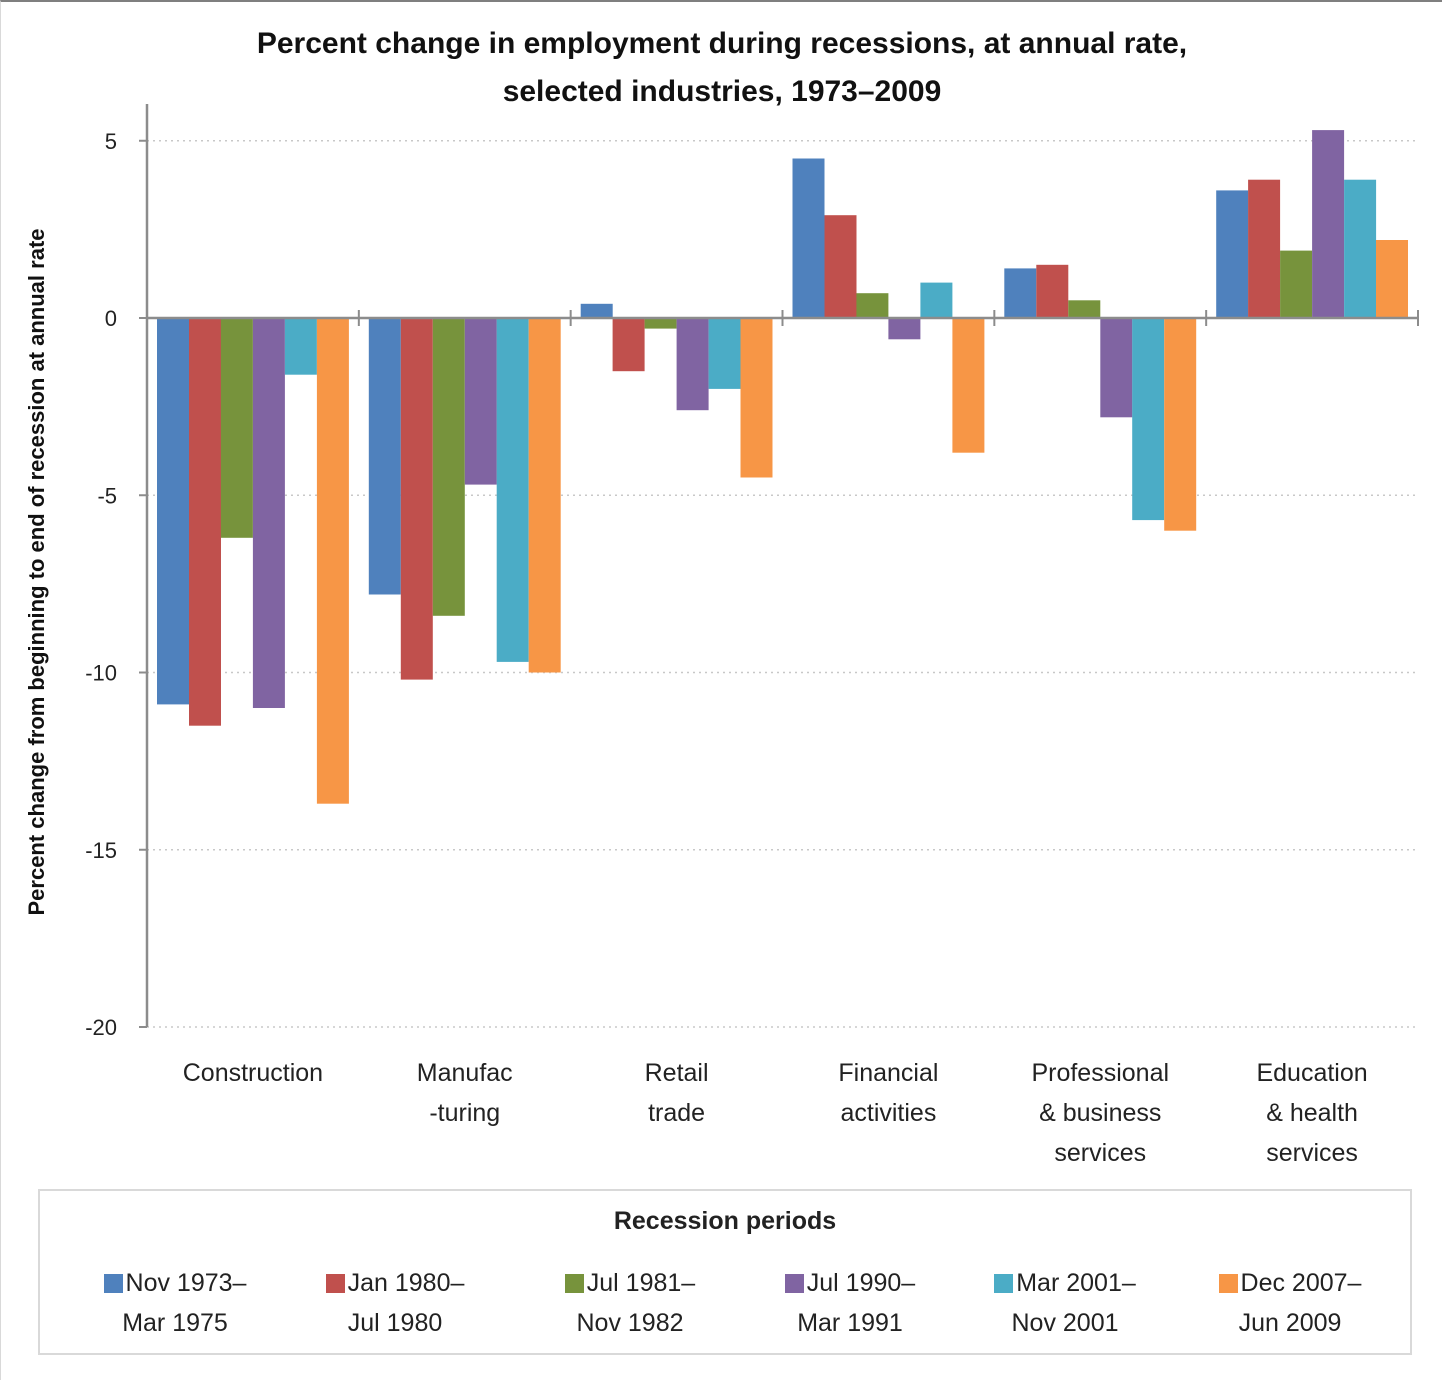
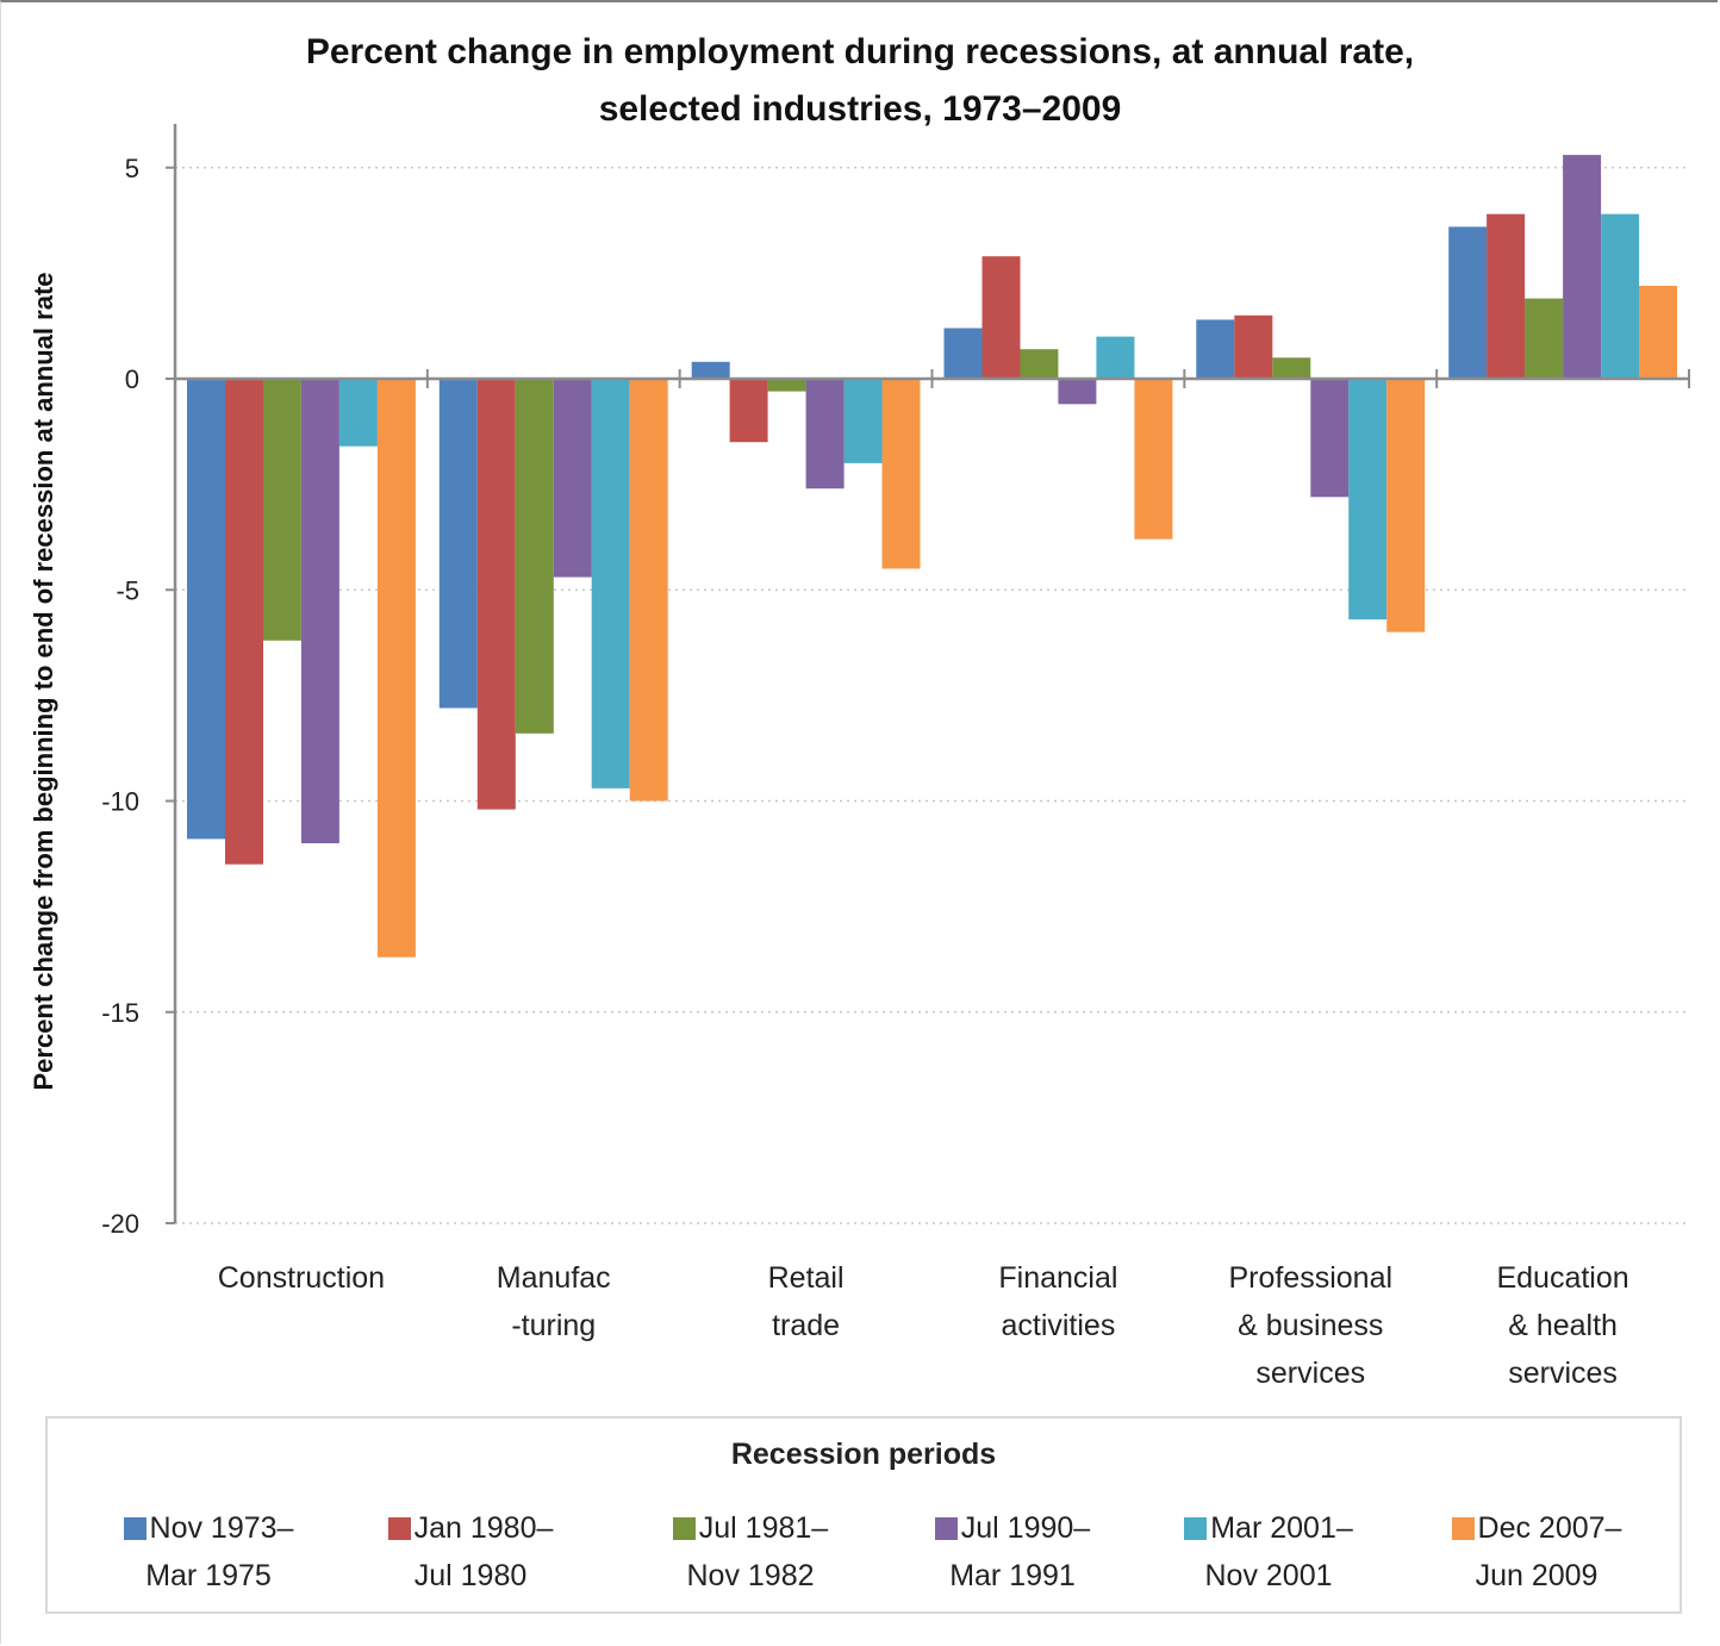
Nov 1973–Mar 1975/Financial activities: 4.5 -> 1.2
